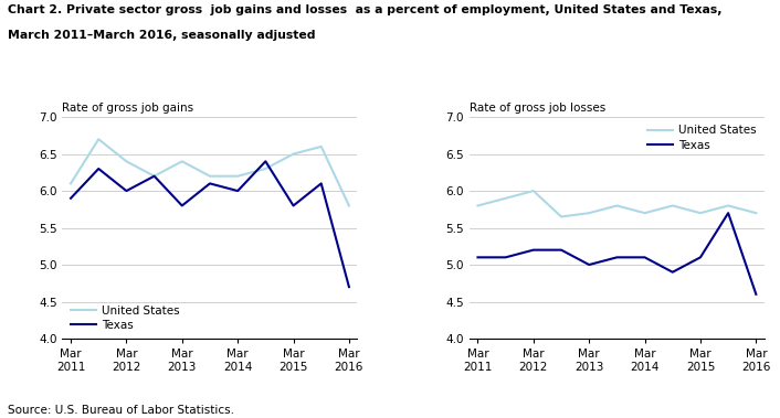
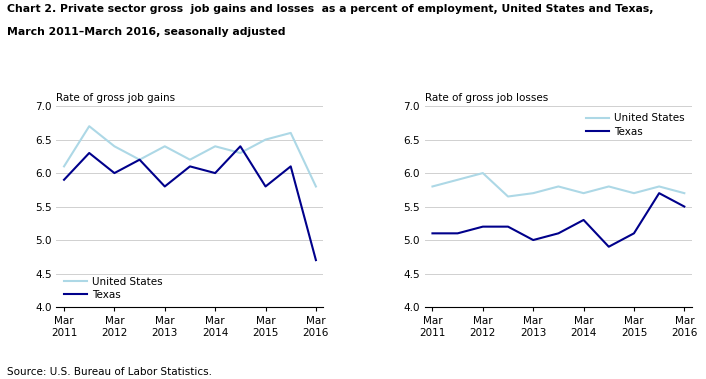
Rate of gross job gains/United States/Mar 2014: 6.2 -> 6.4
Rate of gross job losses/Texas/Mar 2014: 5.1 -> 5.3
Rate of gross job losses/Texas/Mar 2016: 4.6 -> 5.5
